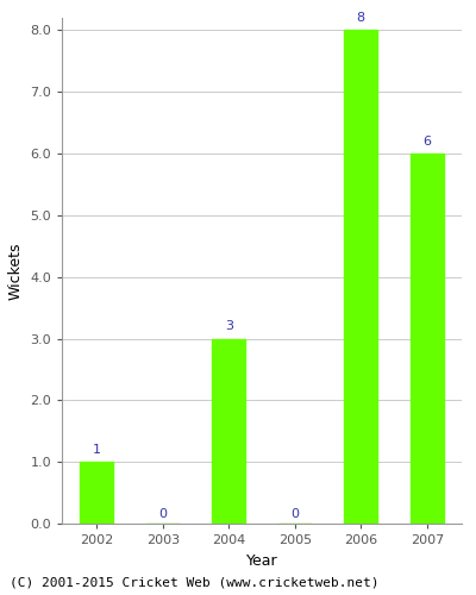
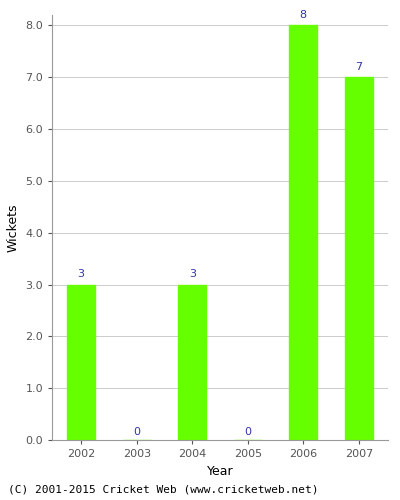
2002: 1 -> 3
2007: 6 -> 7
